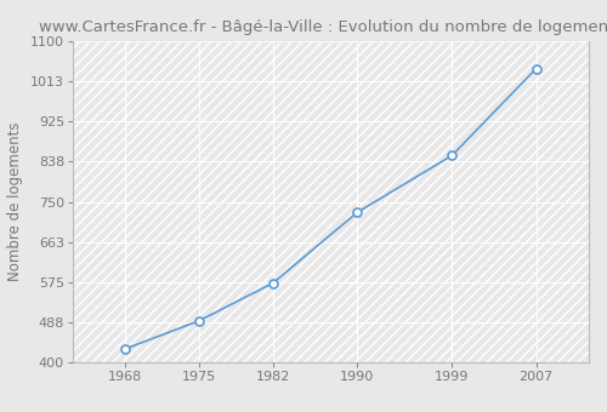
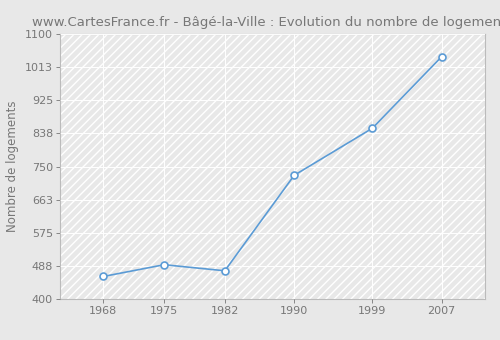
1968: 430 -> 460
1982: 573 -> 475
